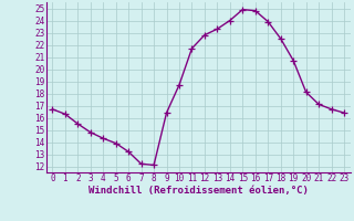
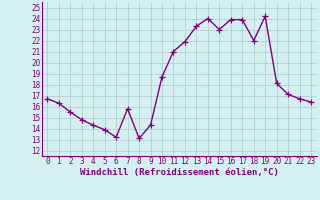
7: 12.2 -> 15.8
8: 12.1 -> 13.1
9: 16.4 -> 14.3
11: 21.7 -> 21.0
12: 22.8 -> 21.9
15: 24.9 -> 23.0
16: 24.8 -> 23.9
18: 22.5 -> 22.0
19: 20.7 -> 24.2
